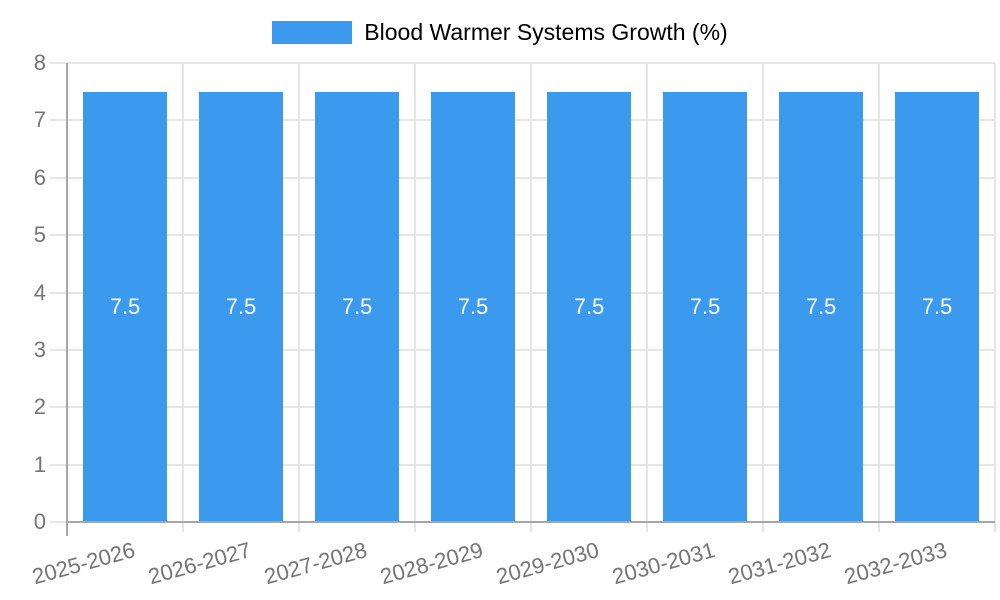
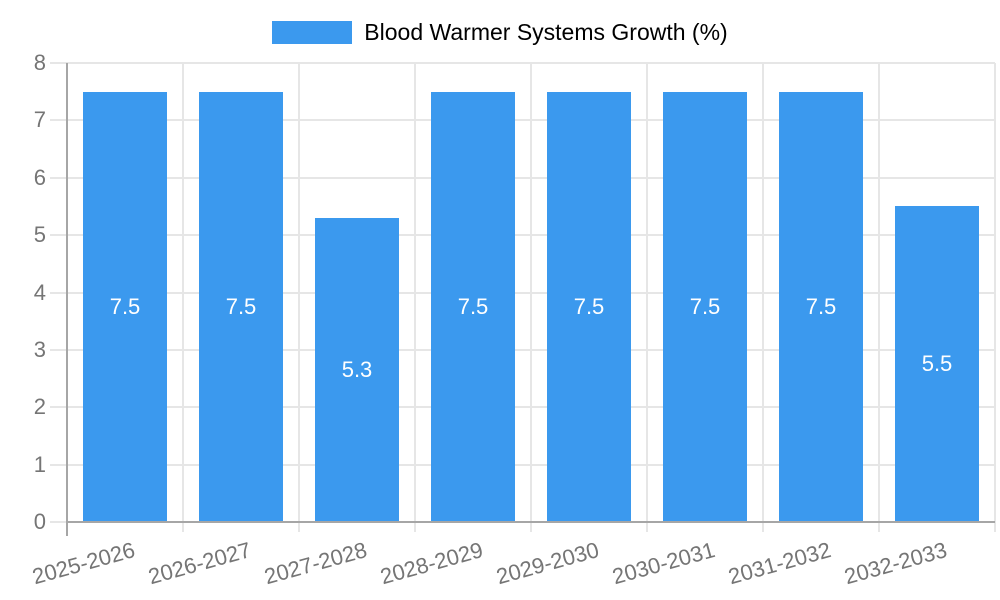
2027-2028: 7.5 -> 5.3
2032-2033: 7.5 -> 5.5
